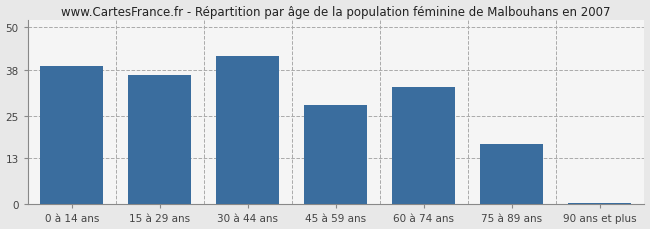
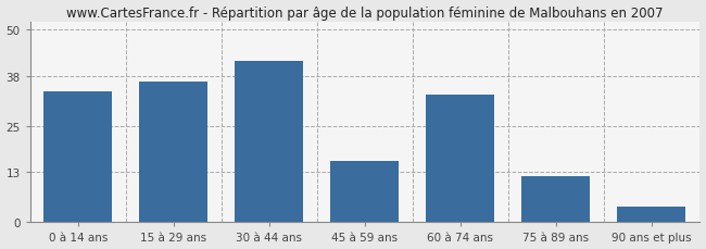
0 à 14 ans: 39.0 -> 34.0
45 à 59 ans: 28.0 -> 16.0
75 à 89 ans: 17.0 -> 12.0
90 ans et plus: 0.5 -> 4.0
